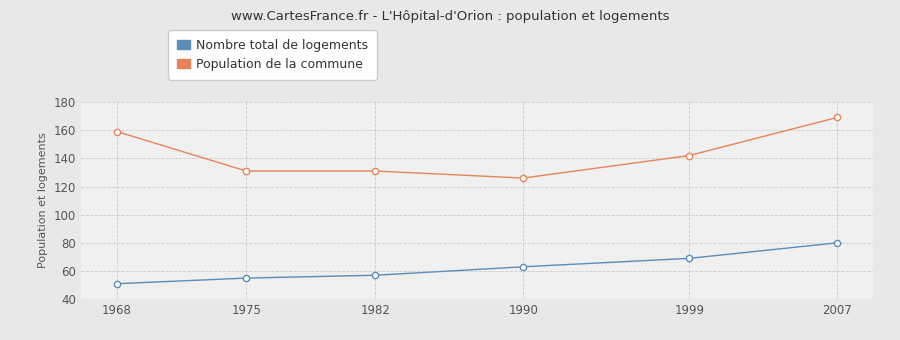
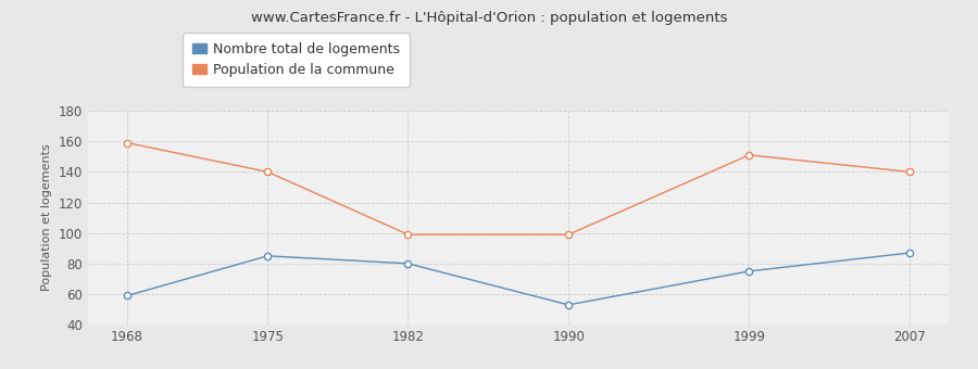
Nombre total de logements/1968: 51 -> 59
Nombre total de logements/1975: 55 -> 85
Population de la commune/1975: 131 -> 140
Nombre total de logements/1982: 57 -> 80
Population de la commune/1982: 131 -> 99
Nombre total de logements/1990: 63 -> 53
Population de la commune/1990: 126 -> 99
Nombre total de logements/1999: 69 -> 75
Population de la commune/1999: 142 -> 151
Nombre total de logements/2007: 80 -> 87
Population de la commune/2007: 169 -> 140
